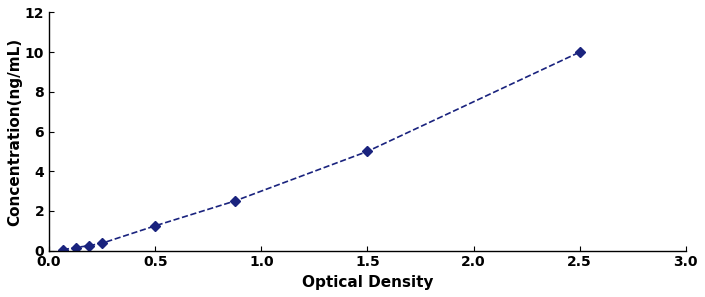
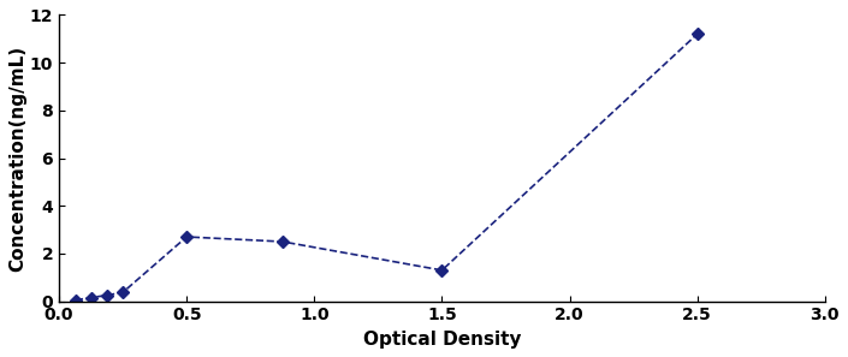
0.5: 1.2 -> 2.7
1.5: 5.0 -> 1.3
2.5: 10.0 -> 11.2
